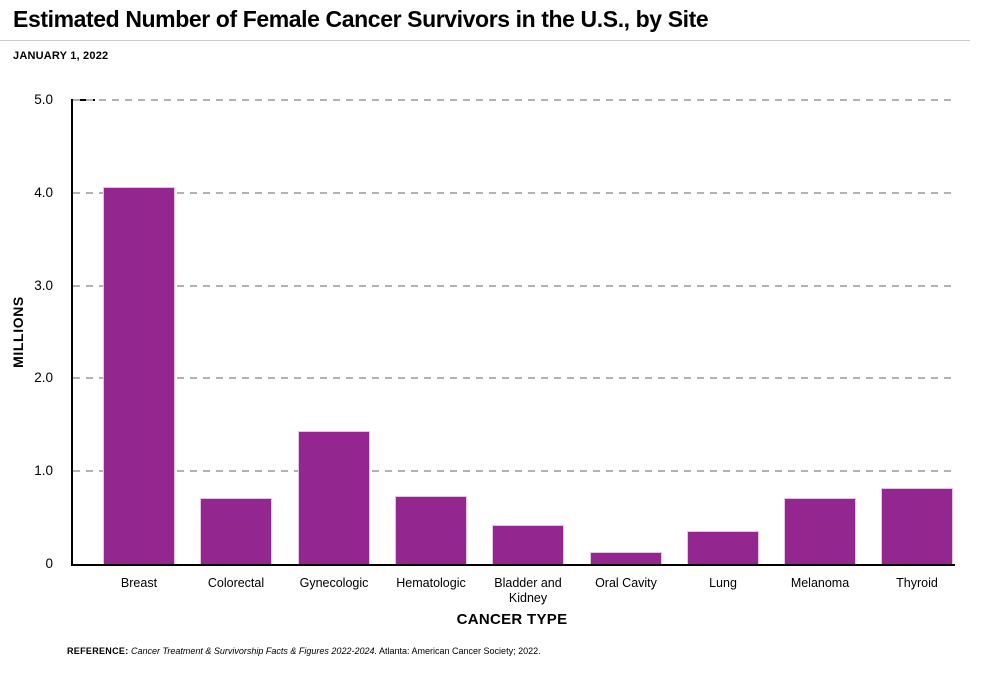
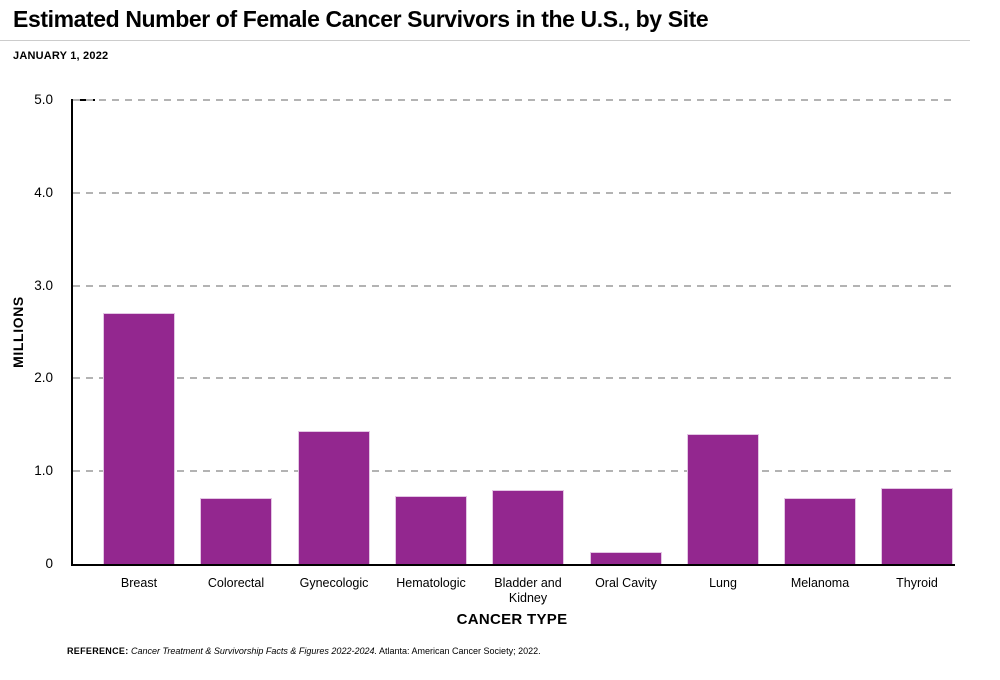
Breast: 4.1 -> 2.7
Bladder and Kidney: 0.4 -> 0.8
Lung: 0.4 -> 1.4
